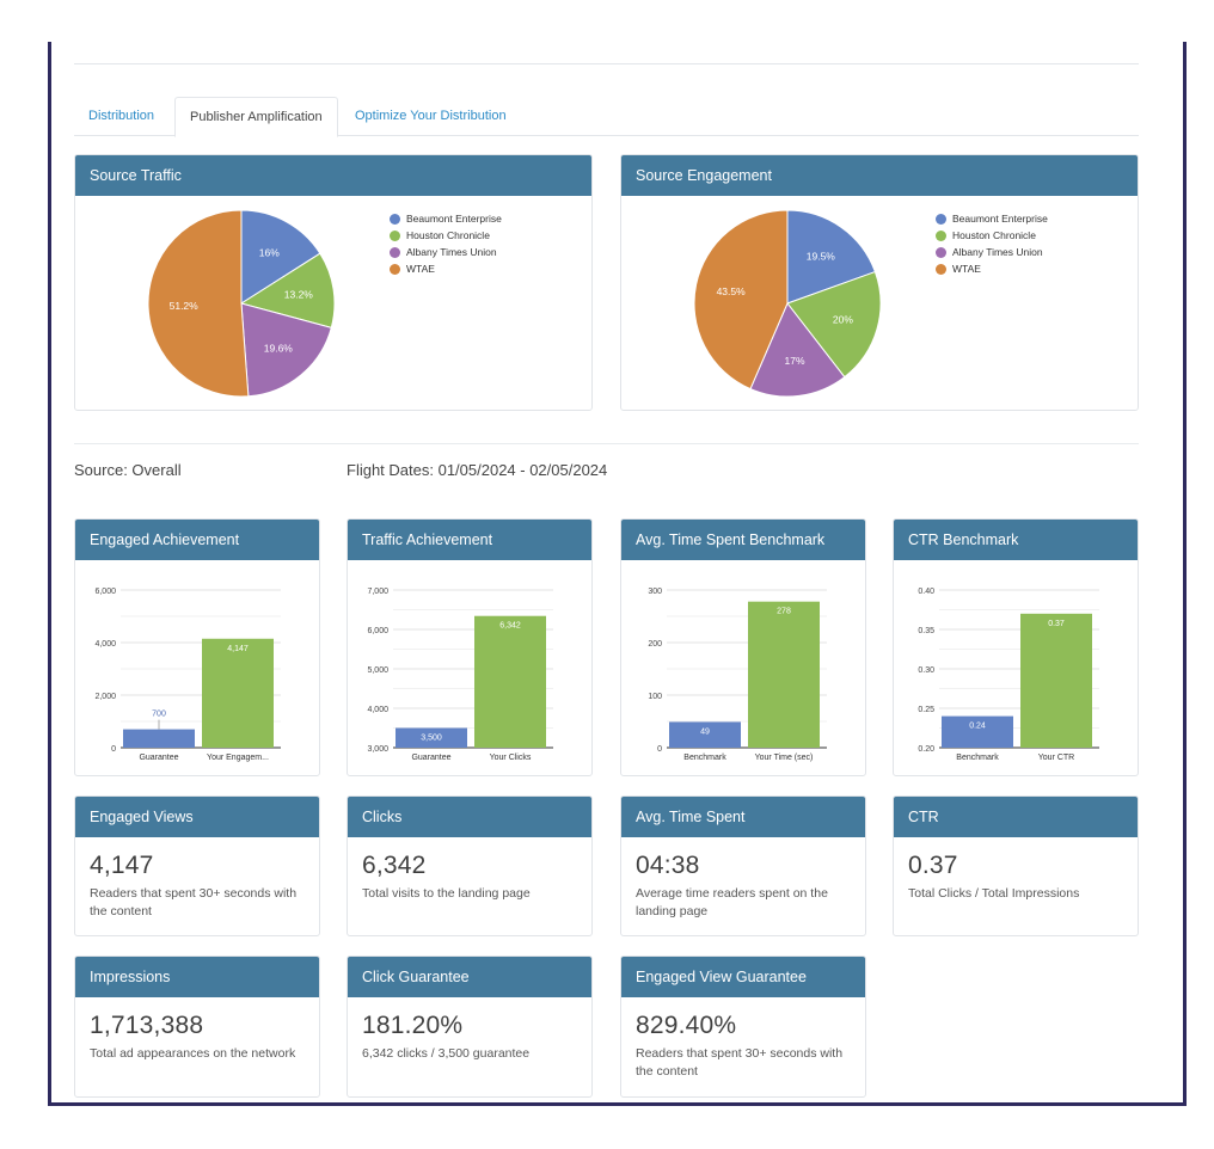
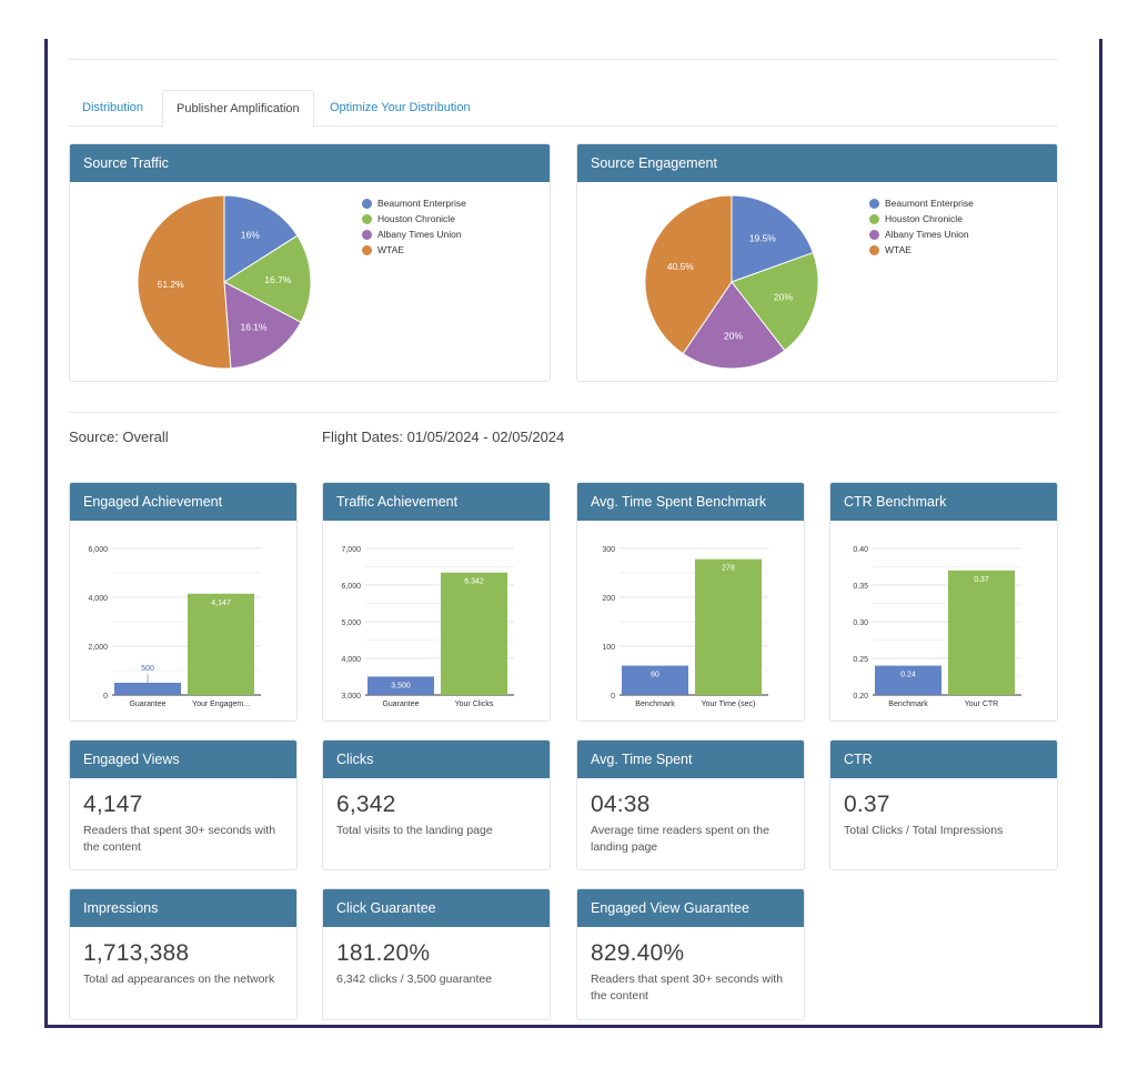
Source Traffic/Houston Chronicle: 13.2% -> 16.7%
Source Traffic/Albany Times Union: 19.6% -> 16.1%
Source Engagement/Albany Times Union: 17% -> 20%
Source Engagement/WTAE: 43.5% -> 40.5%
Engaged Achievement/Guarantee: 700 -> 500
Avg. Time Spent Benchmark/Benchmark: 49 -> 60
